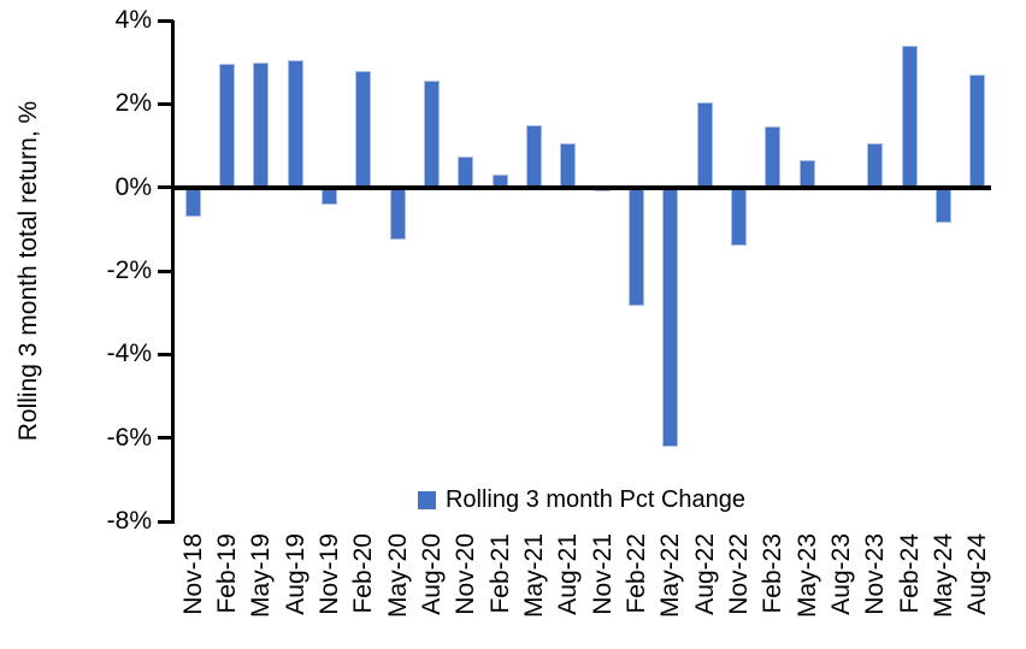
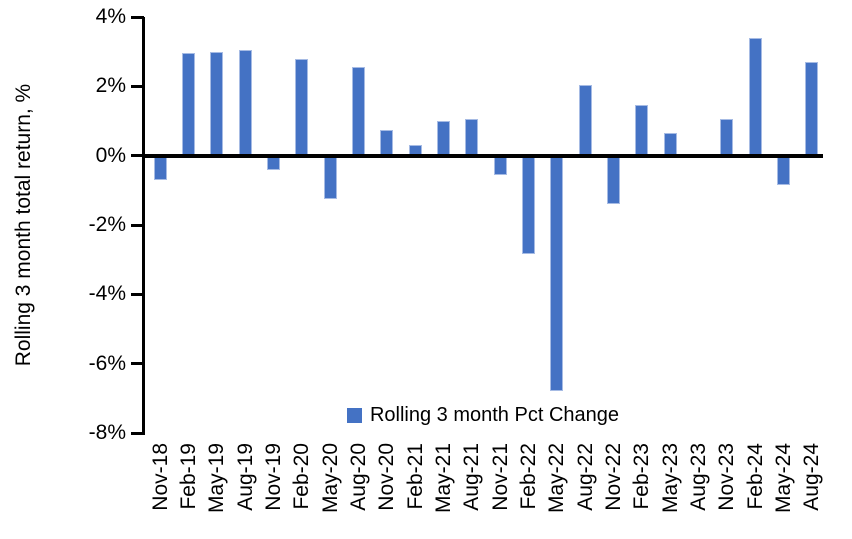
May-21: 1.5% -> 1.0%
Nov-21: -0.1% -> -0.6%
May-22: -6.2% -> -6.8%
